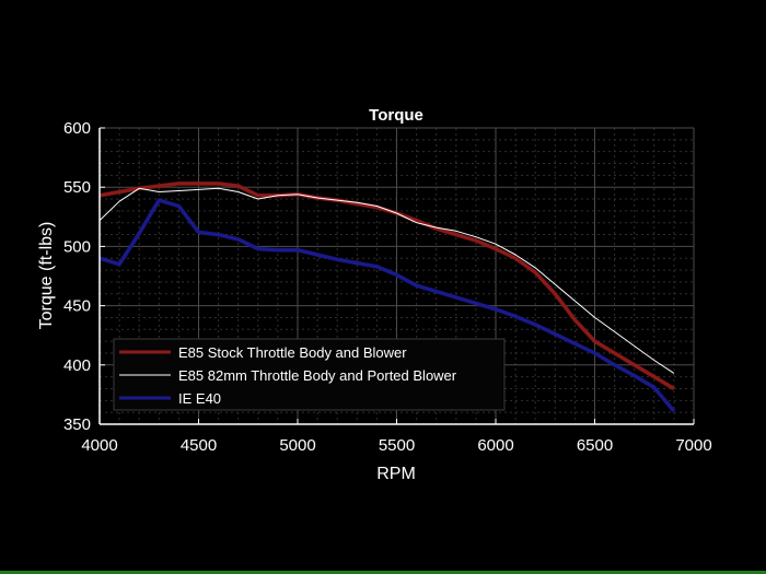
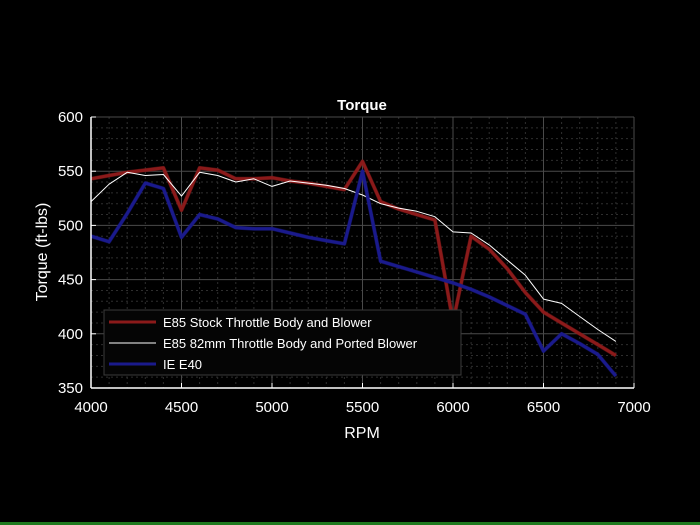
E85 Stock Throttle Body and Blower/4500: 553 -> 514
E85 82mm Throttle Body and Ported Blower/4500: 548 -> 527
IE E40/4500: 512 -> 489
E85 82mm Throttle Body and Ported Blower/5000: 544 -> 536
E85 Stock Throttle Body and Blower/5500: 528 -> 559
IE E40/5500: 476 -> 550
E85 Stock Throttle Body and Blower/6000: 498 -> 411
E85 82mm Throttle Body and Ported Blower/6000: 502 -> 494
E85 82mm Throttle Body and Ported Blower/6500: 440 -> 432
IE E40/6500: 410 -> 384
